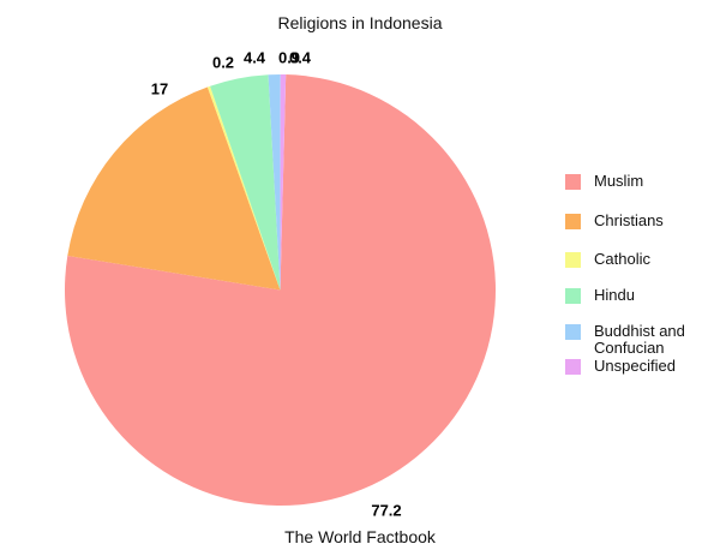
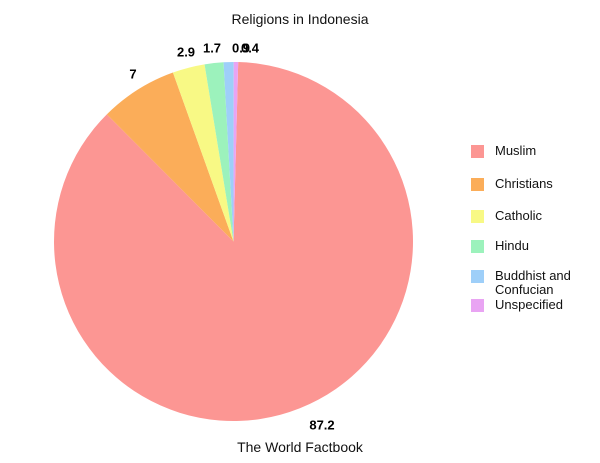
Muslim: 77.2 -> 87.2
Christians: 17 -> 7
Catholic: 0.2 -> 2.9
Hindu: 4.4 -> 1.7
